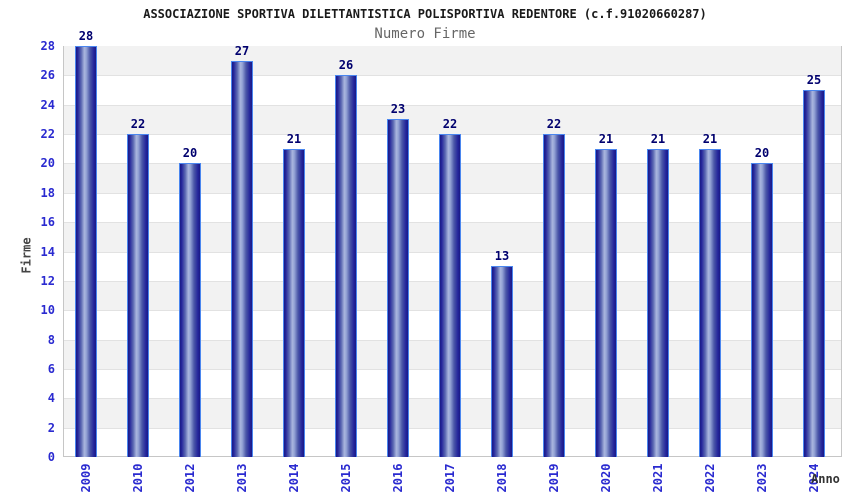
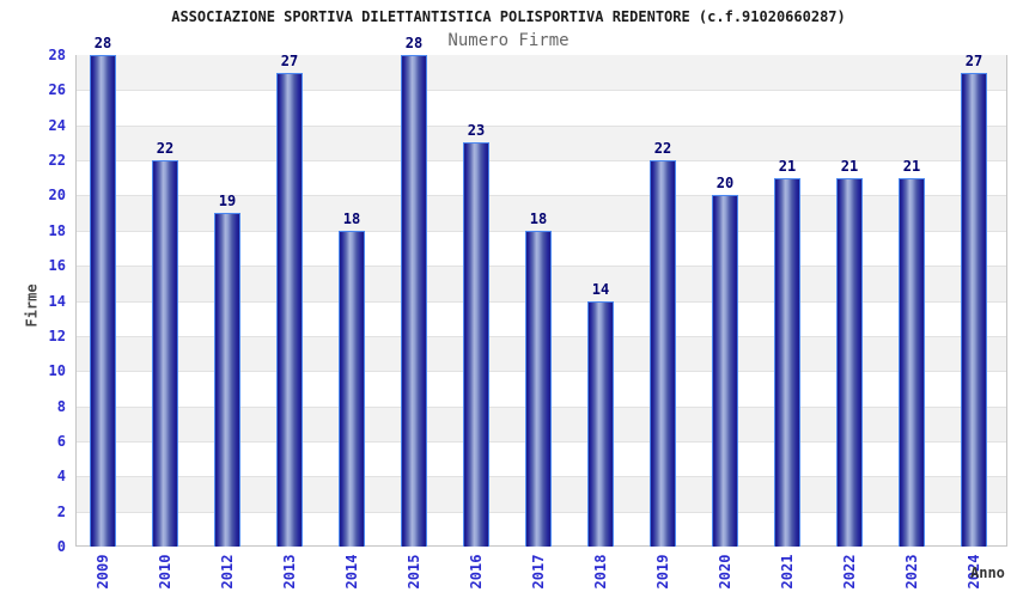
2012: 20 -> 19
2014: 21 -> 18
2015: 26 -> 28
2017: 22 -> 18
2018: 13 -> 14
2020: 21 -> 20
2023: 20 -> 21
2024: 25 -> 27
